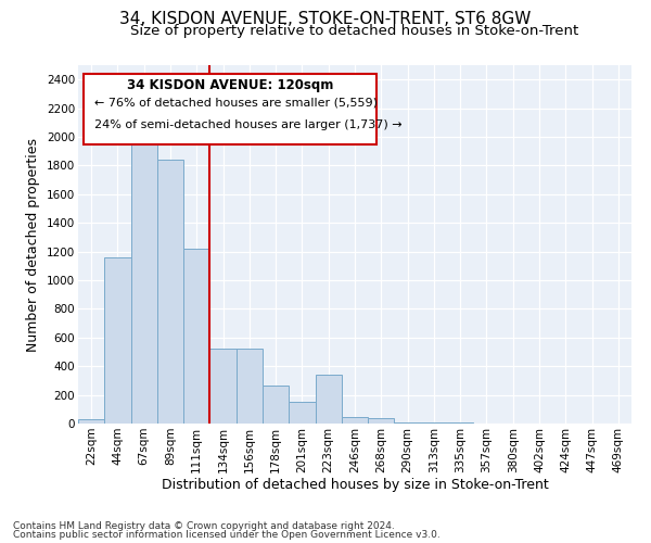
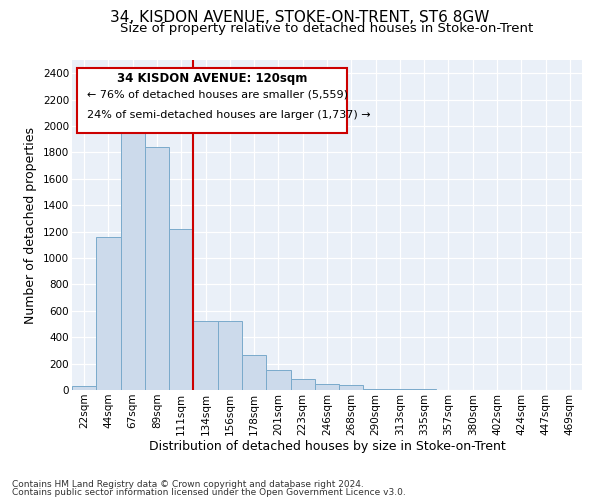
223sqm: 340 -> 80
